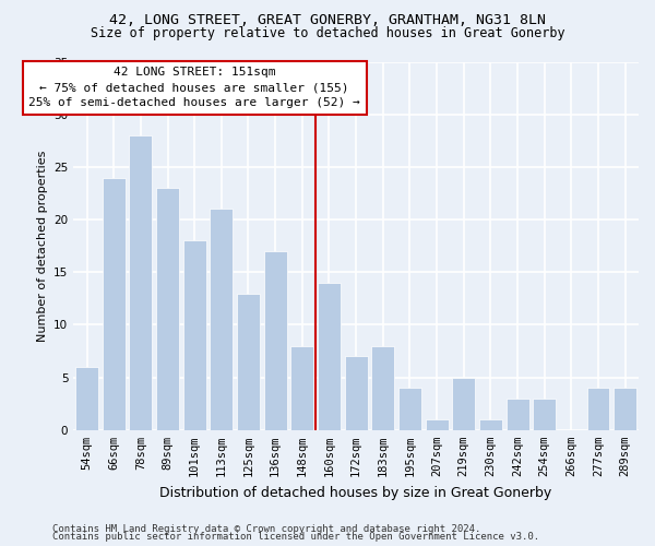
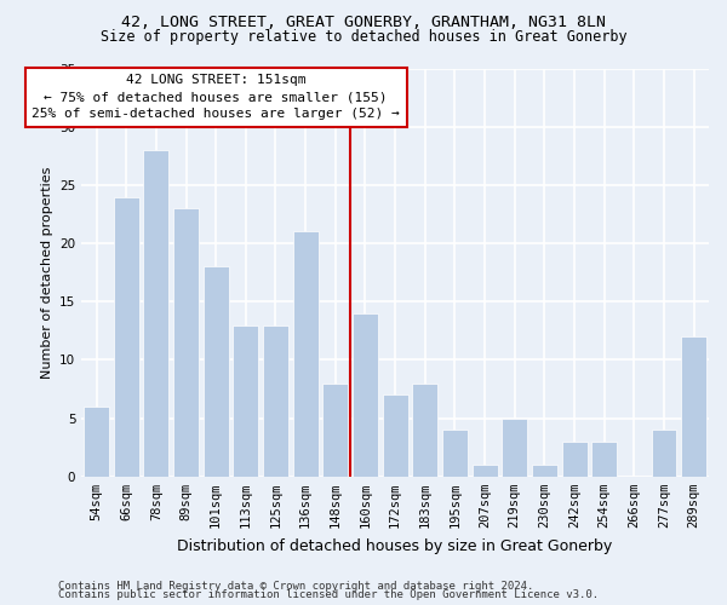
113sqm: 21 -> 13
136sqm: 17 -> 21
289sqm: 4 -> 12
